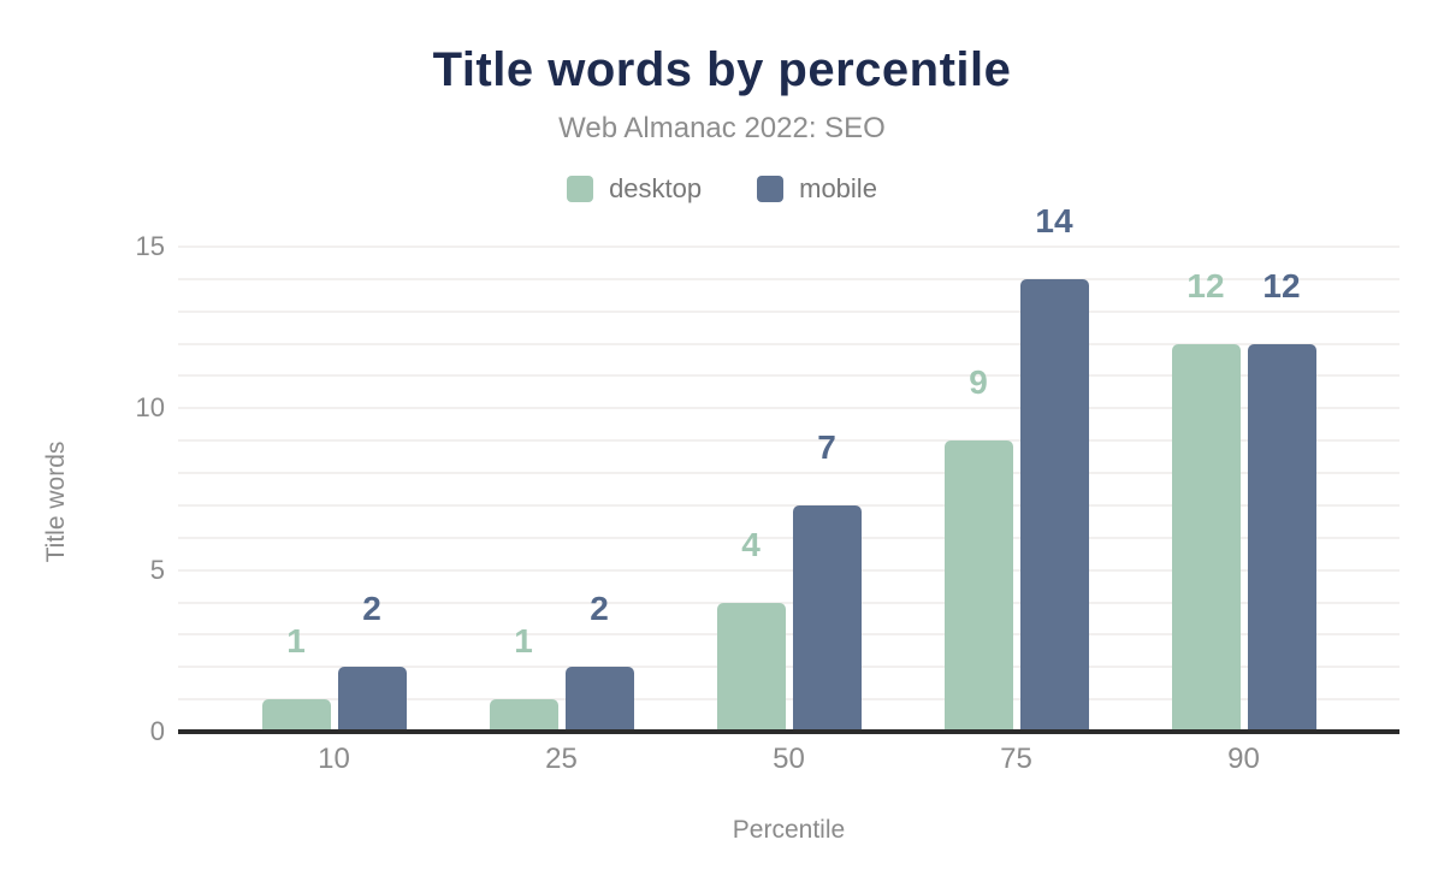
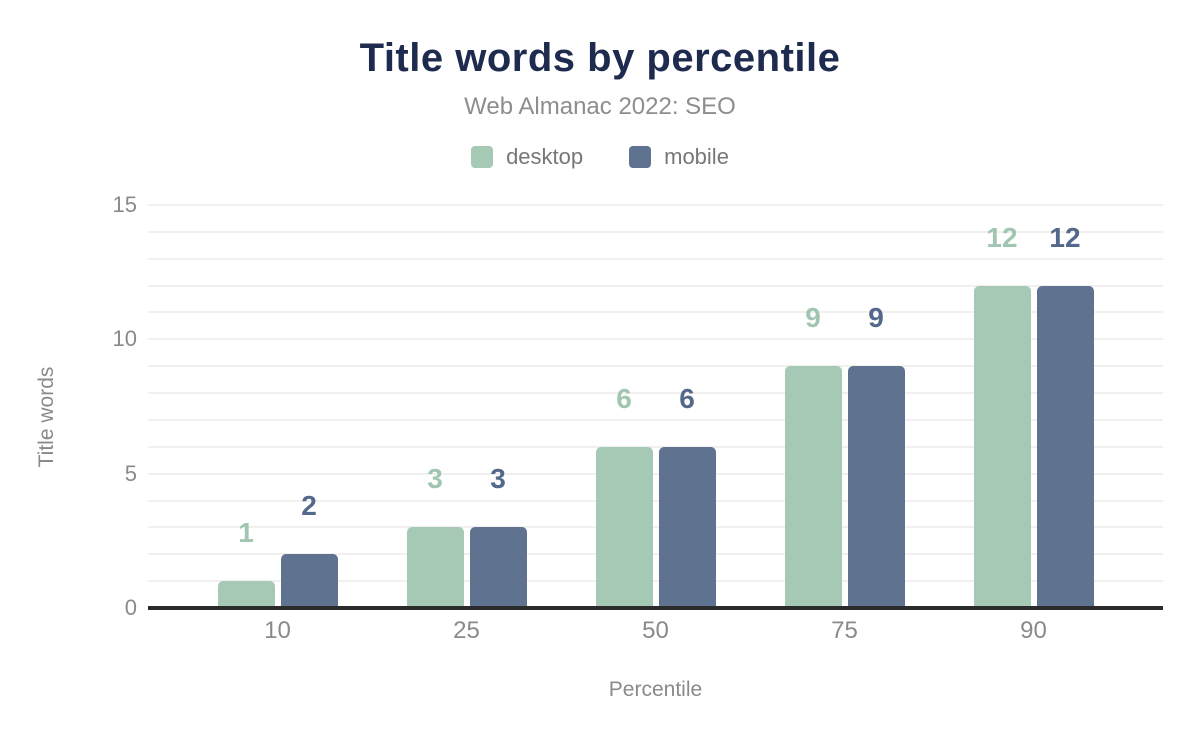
desktop/25: 1 -> 3
mobile/25: 2 -> 3
desktop/50: 4 -> 6
mobile/50: 7 -> 6
mobile/75: 14 -> 9
